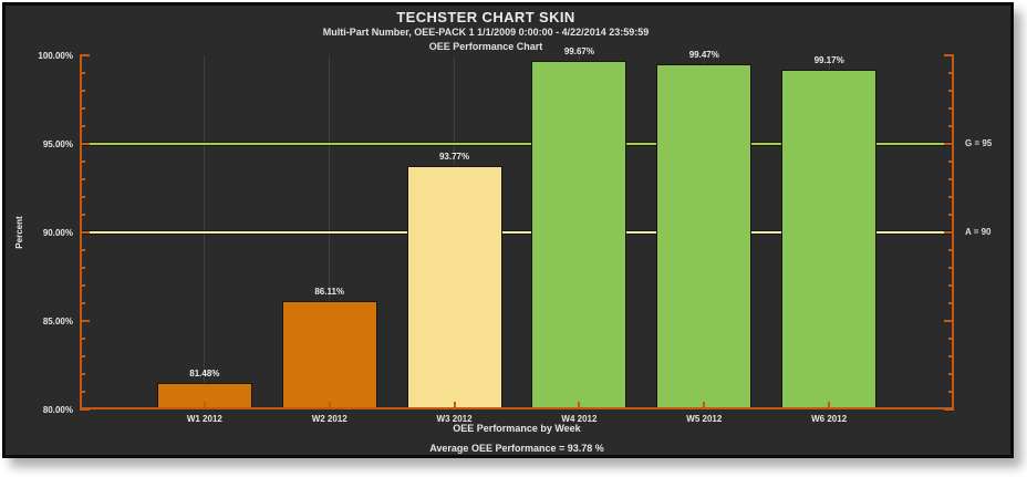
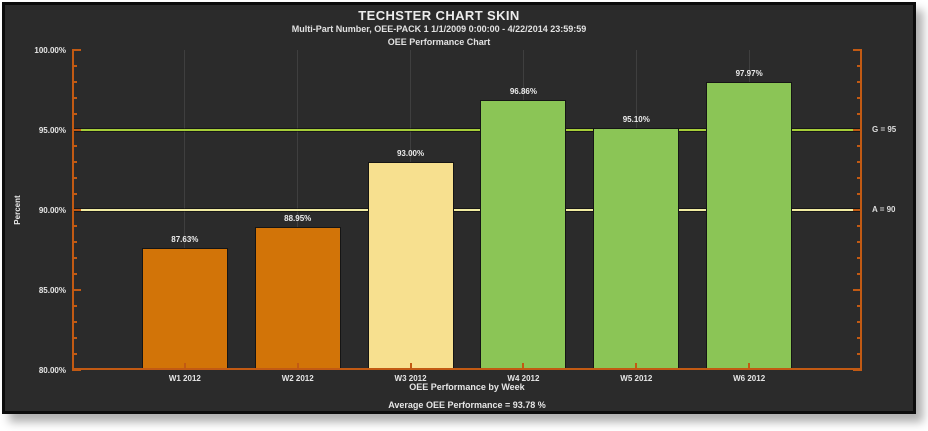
W1 2012: 81.48% -> 87.63%
W2 2012: 86.11% -> 88.95%
W3 2012: 93.77% -> 93.00%
W4 2012: 99.67% -> 96.86%
W5 2012: 99.47% -> 95.10%
W6 2012: 99.17% -> 97.97%
